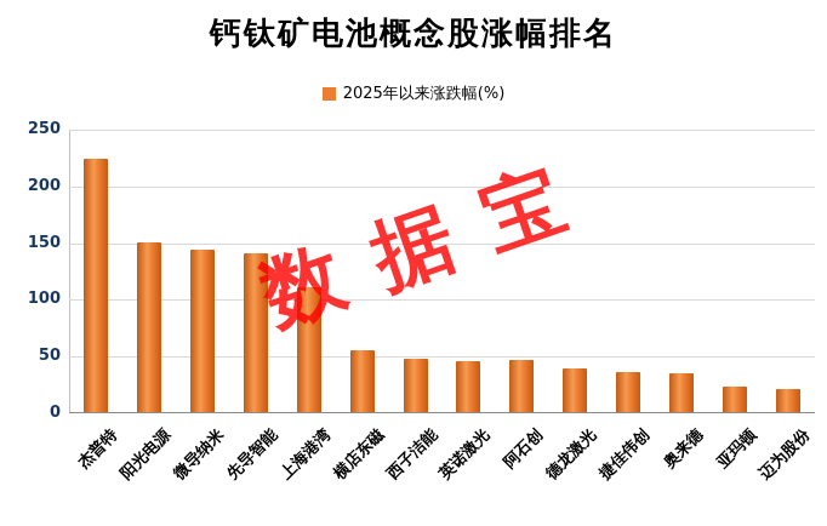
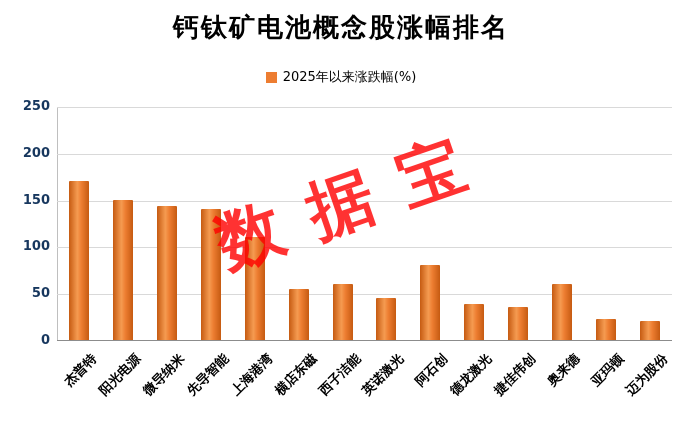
杰普特: 220 -> 170
西子洁能: 50 -> 60
阿石创: 50 -> 80
奥来德: 30 -> 60
